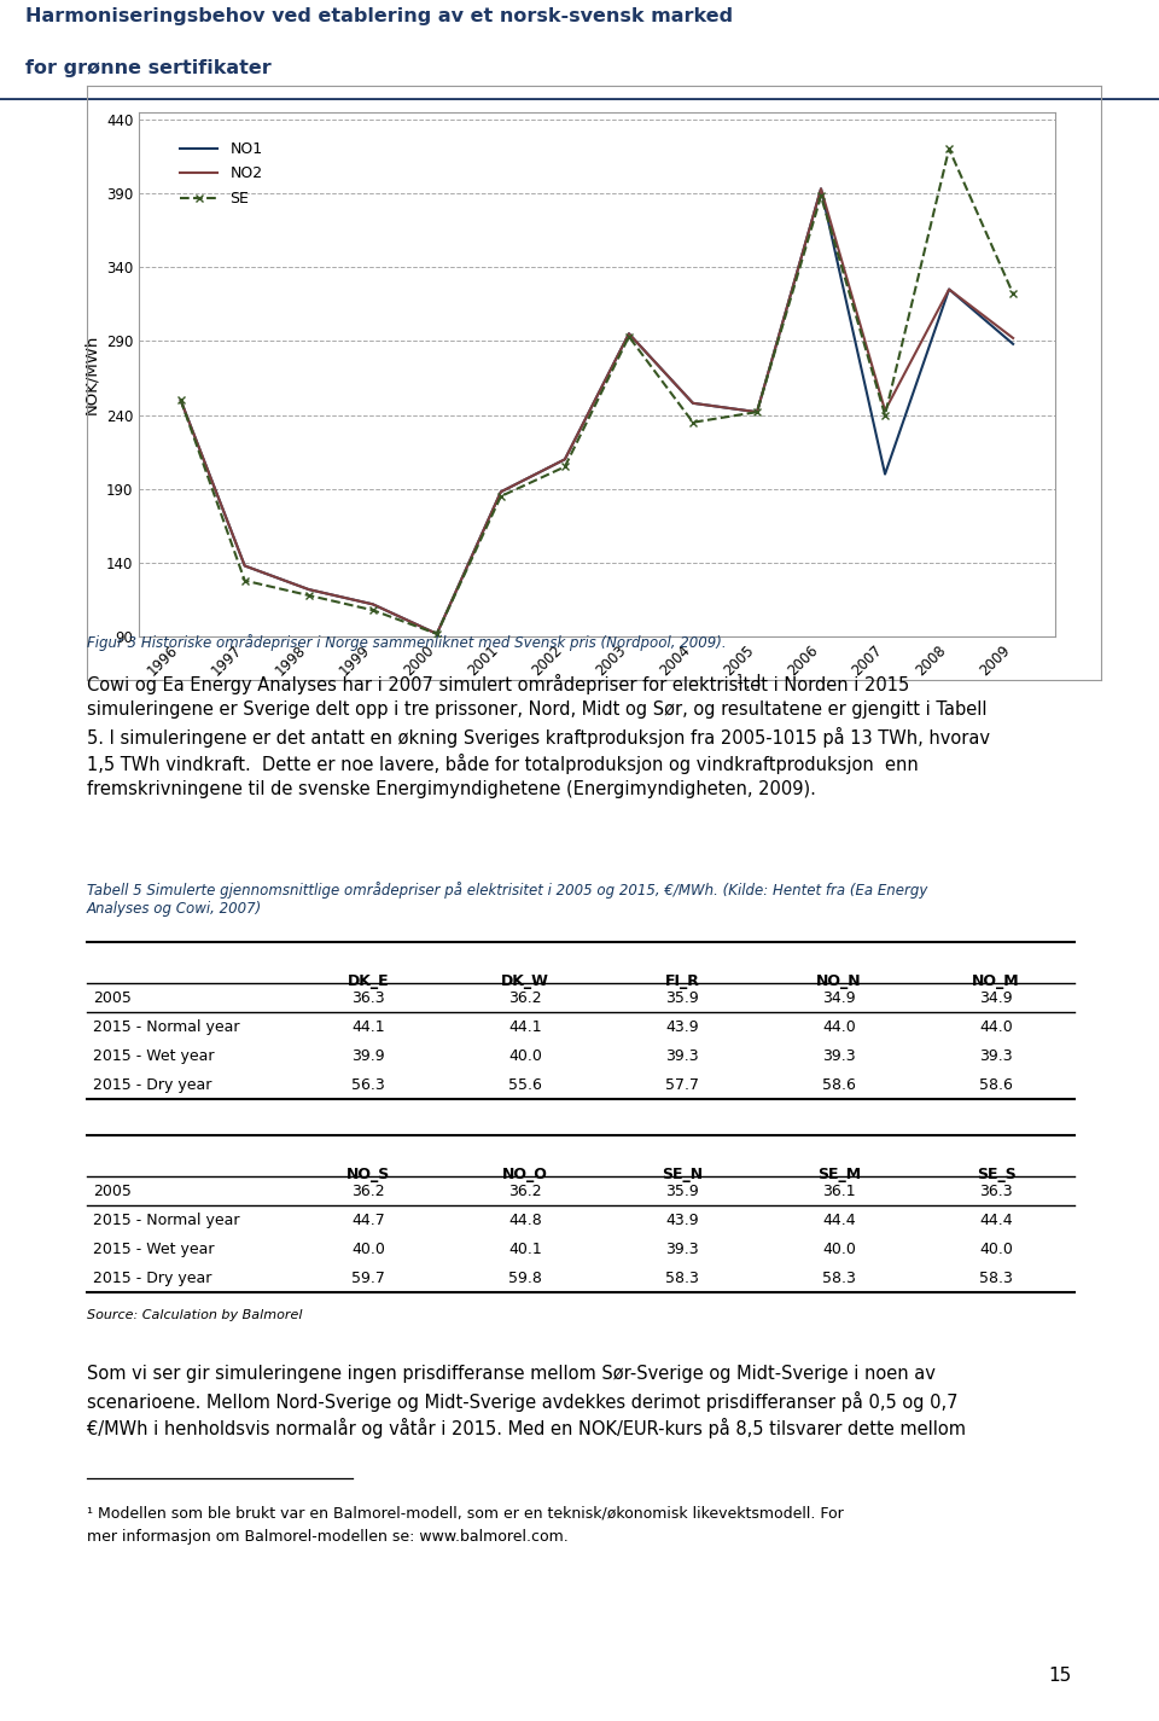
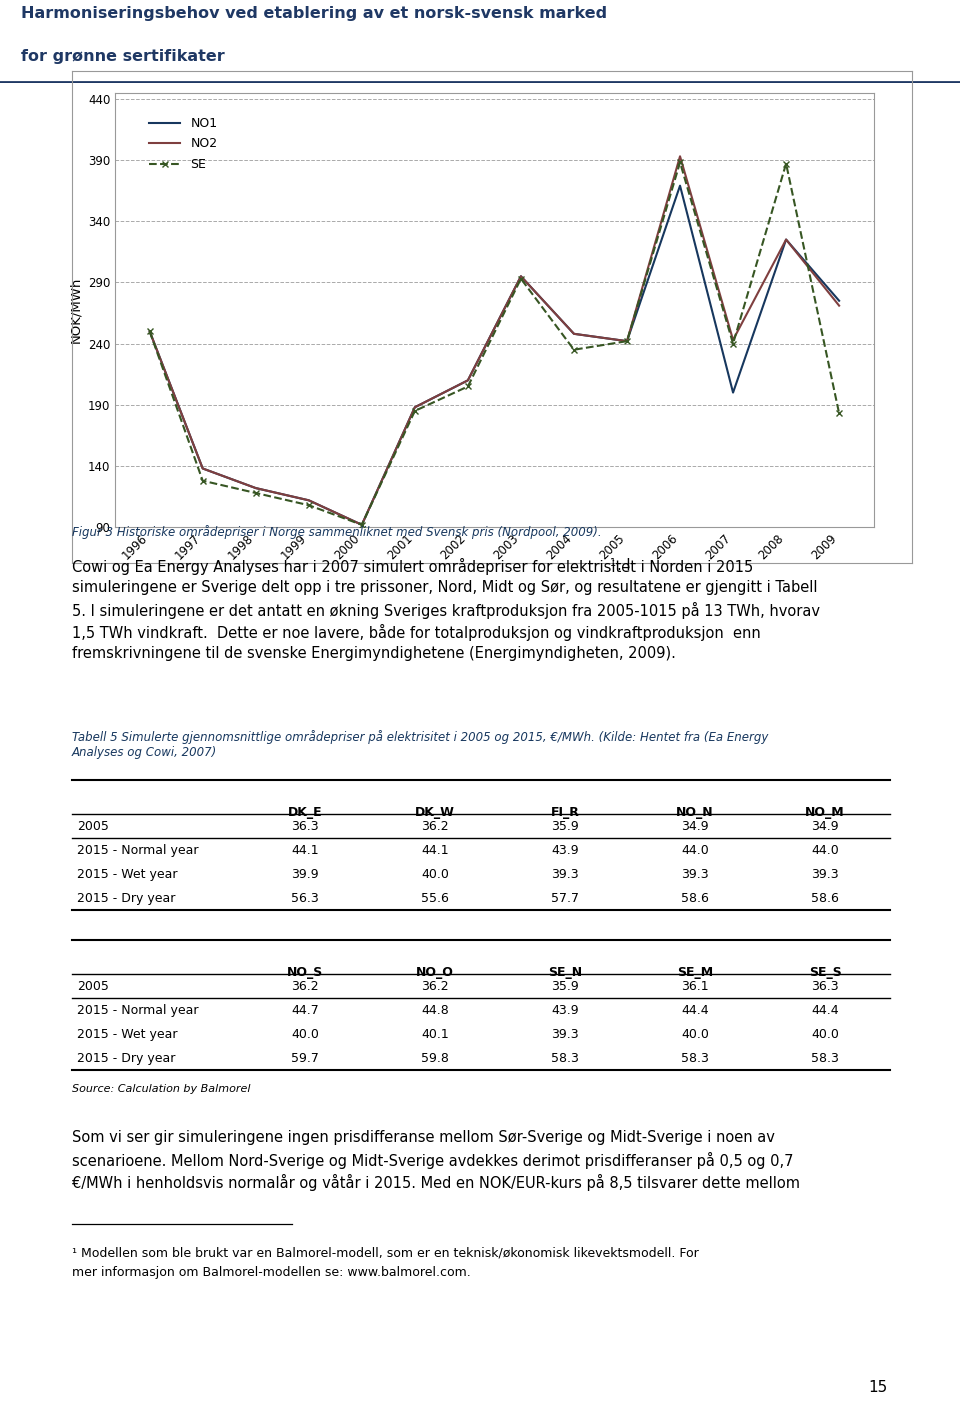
NO1/2006: 393 -> 369
SE/2008: 420 -> 387
NO1/2009: 288 -> 275
NO2/2009: 292 -> 271
SE/2009: 322 -> 183
